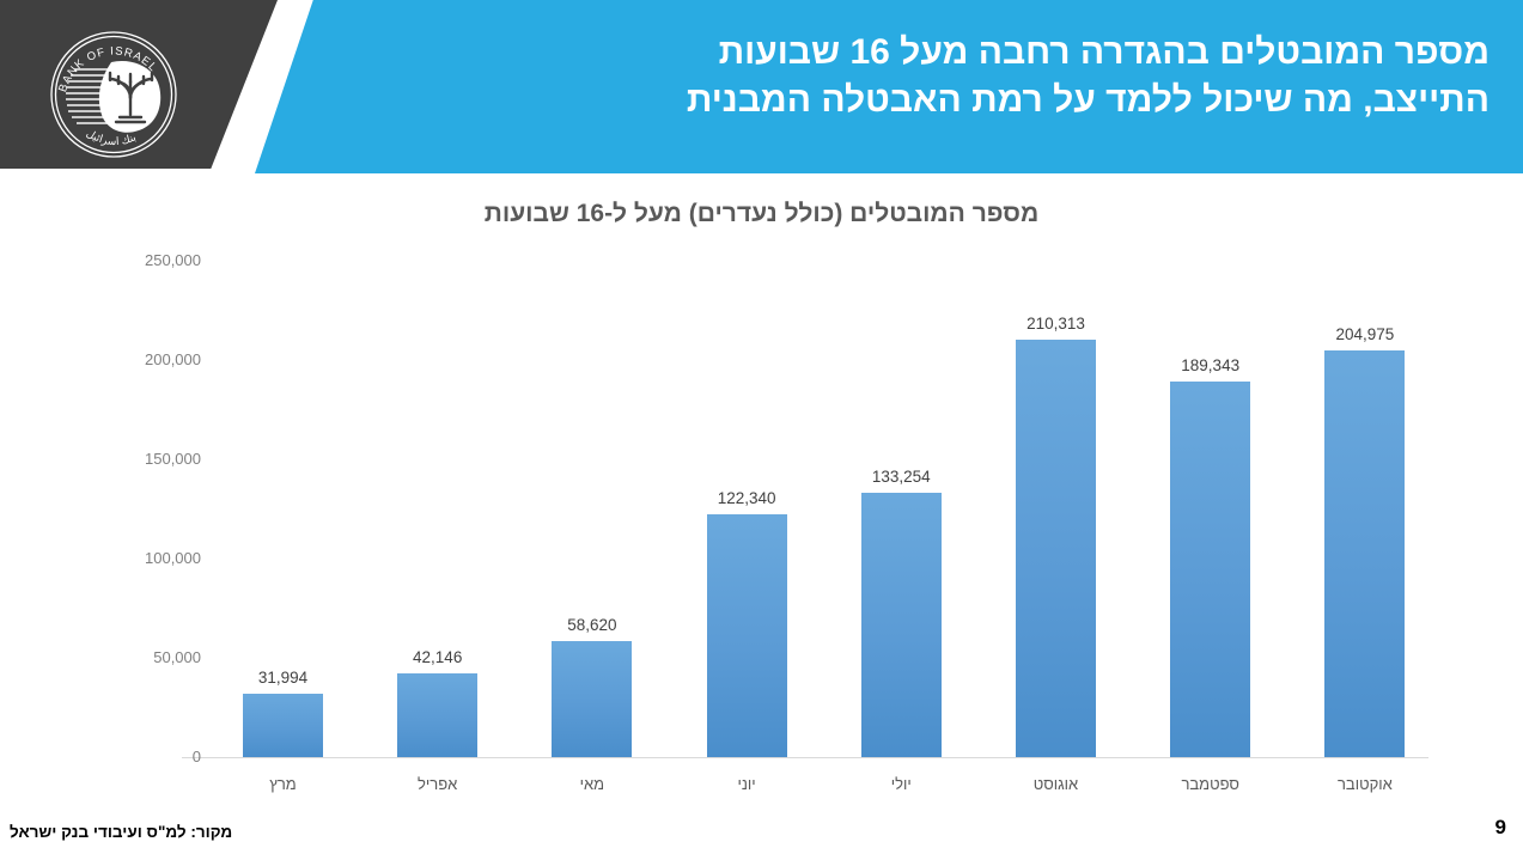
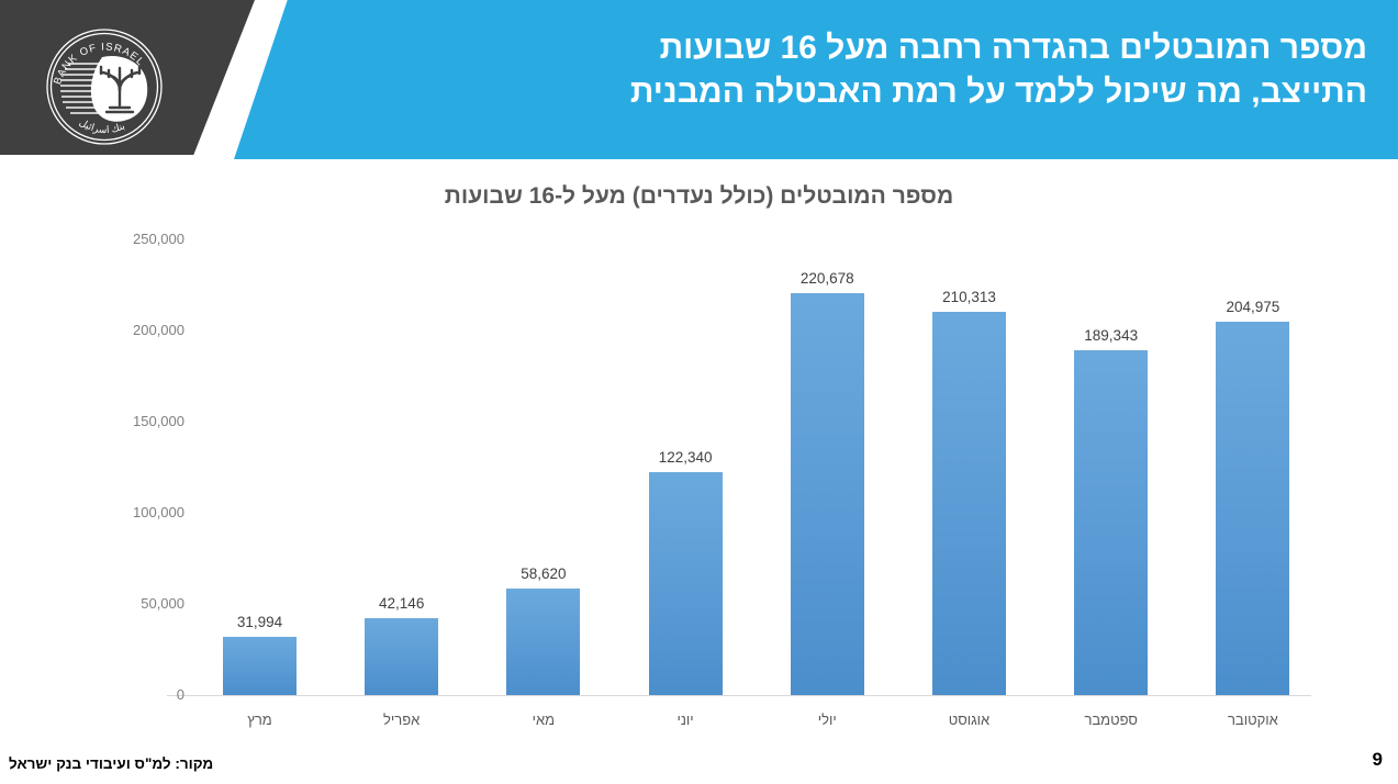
יולי: 133,254 -> 220,678
